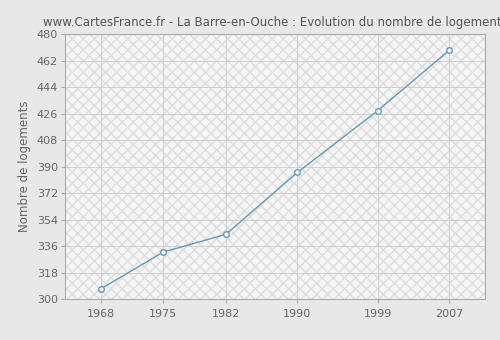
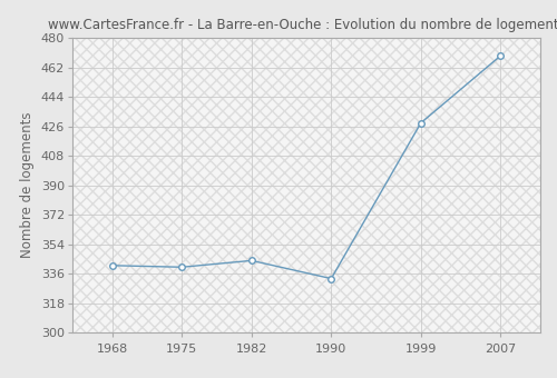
1968: 307 -> 341
1975: 332 -> 340
1990: 386 -> 333
